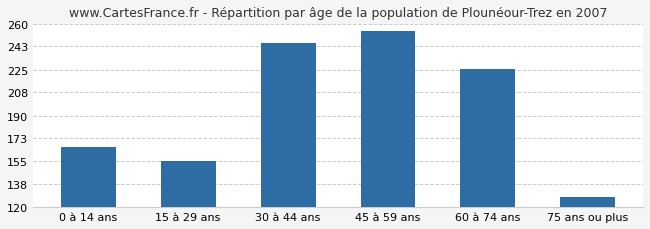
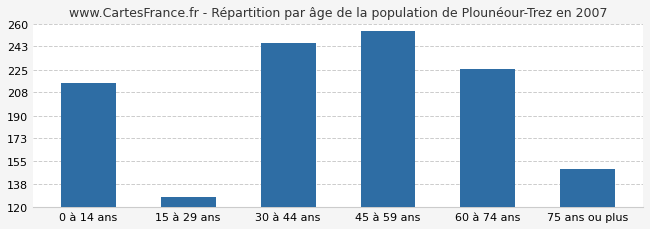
0 à 14 ans: 166 -> 215
15 à 29 ans: 155 -> 128
75 ans ou plus: 128 -> 149
